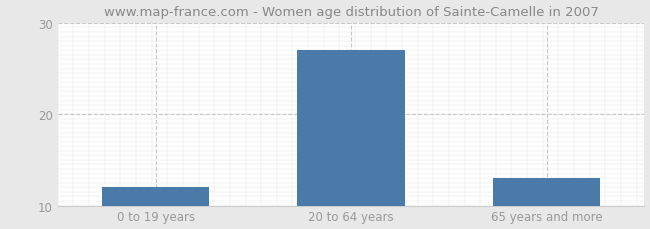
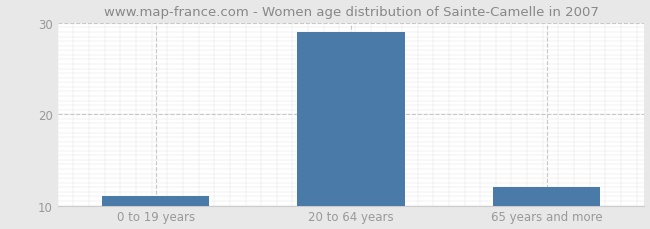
0 to 19 years: 12 -> 11
20 to 64 years: 27 -> 29
65 years and more: 13 -> 12
